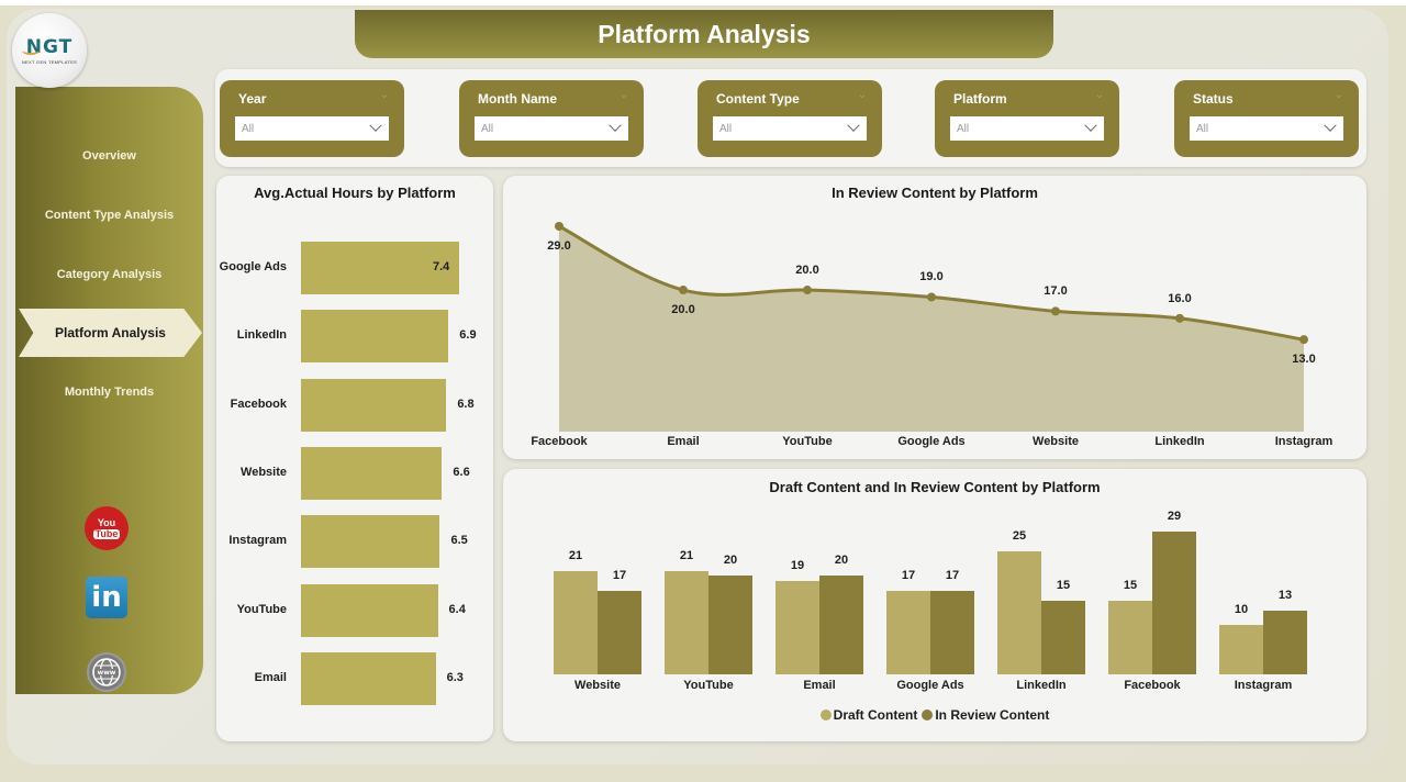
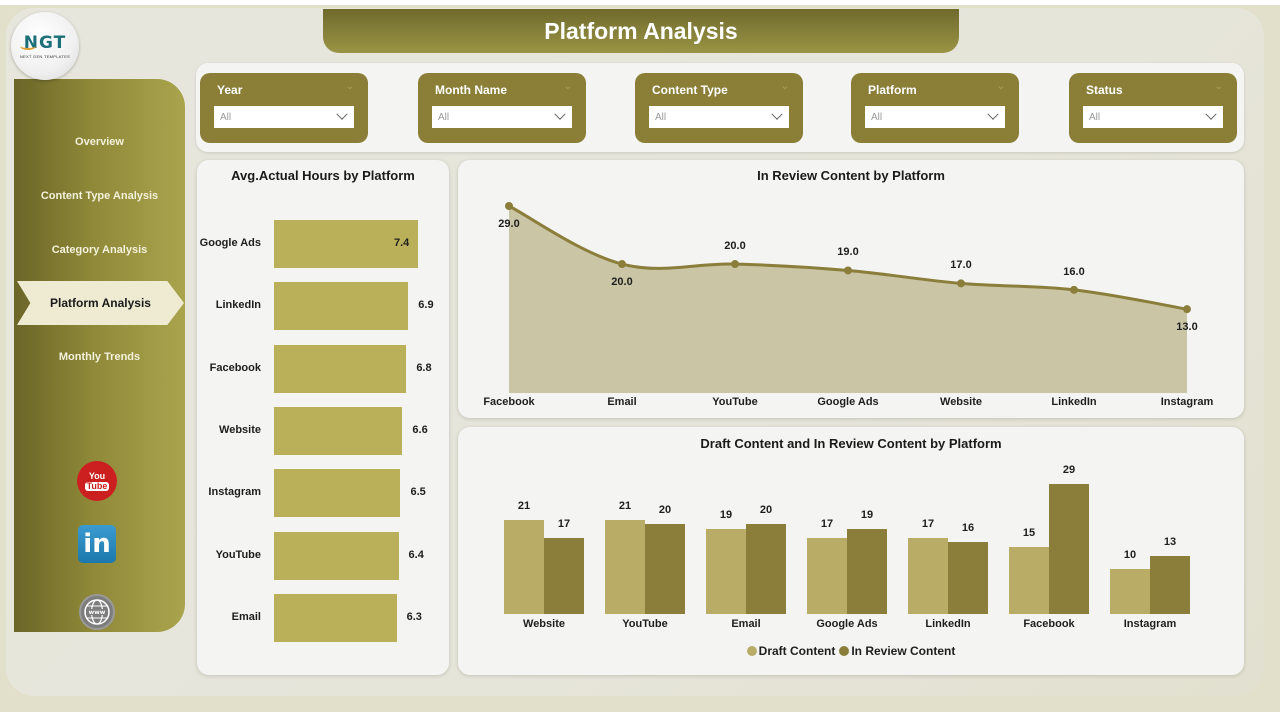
Draft Content and In Review Content by Platform/In Review Content/Google Ads: 17 -> 19
Draft Content and In Review Content by Platform/Draft Content/LinkedIn: 25 -> 17
Draft Content and In Review Content by Platform/In Review Content/LinkedIn: 15 -> 16
